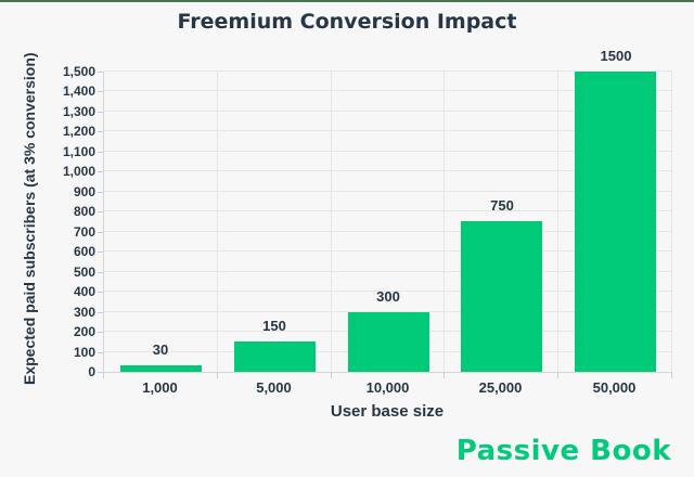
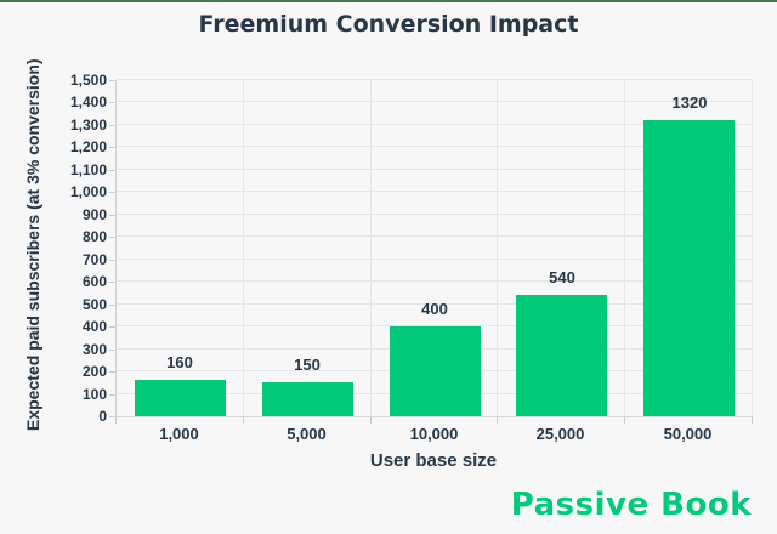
1,000: 30 -> 160
10,000: 300 -> 400
25,000: 750 -> 540
50,000: 1500 -> 1320
